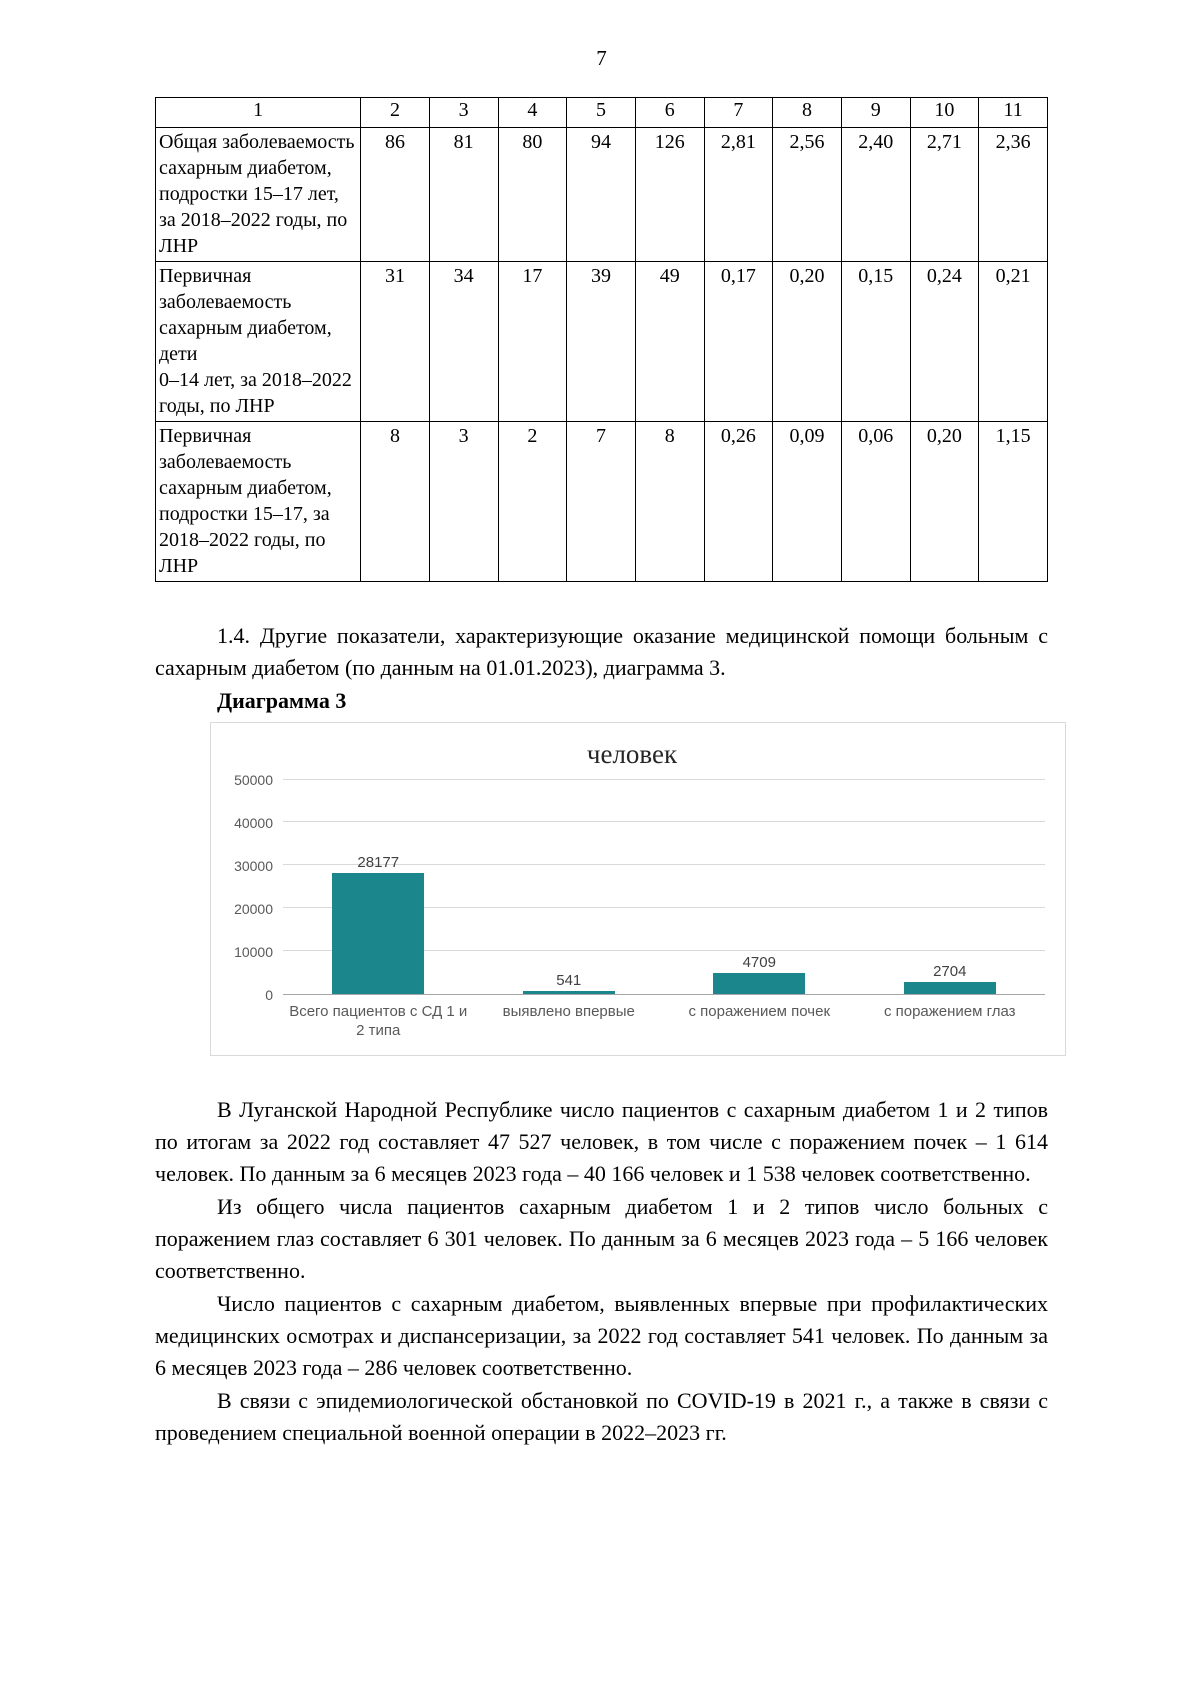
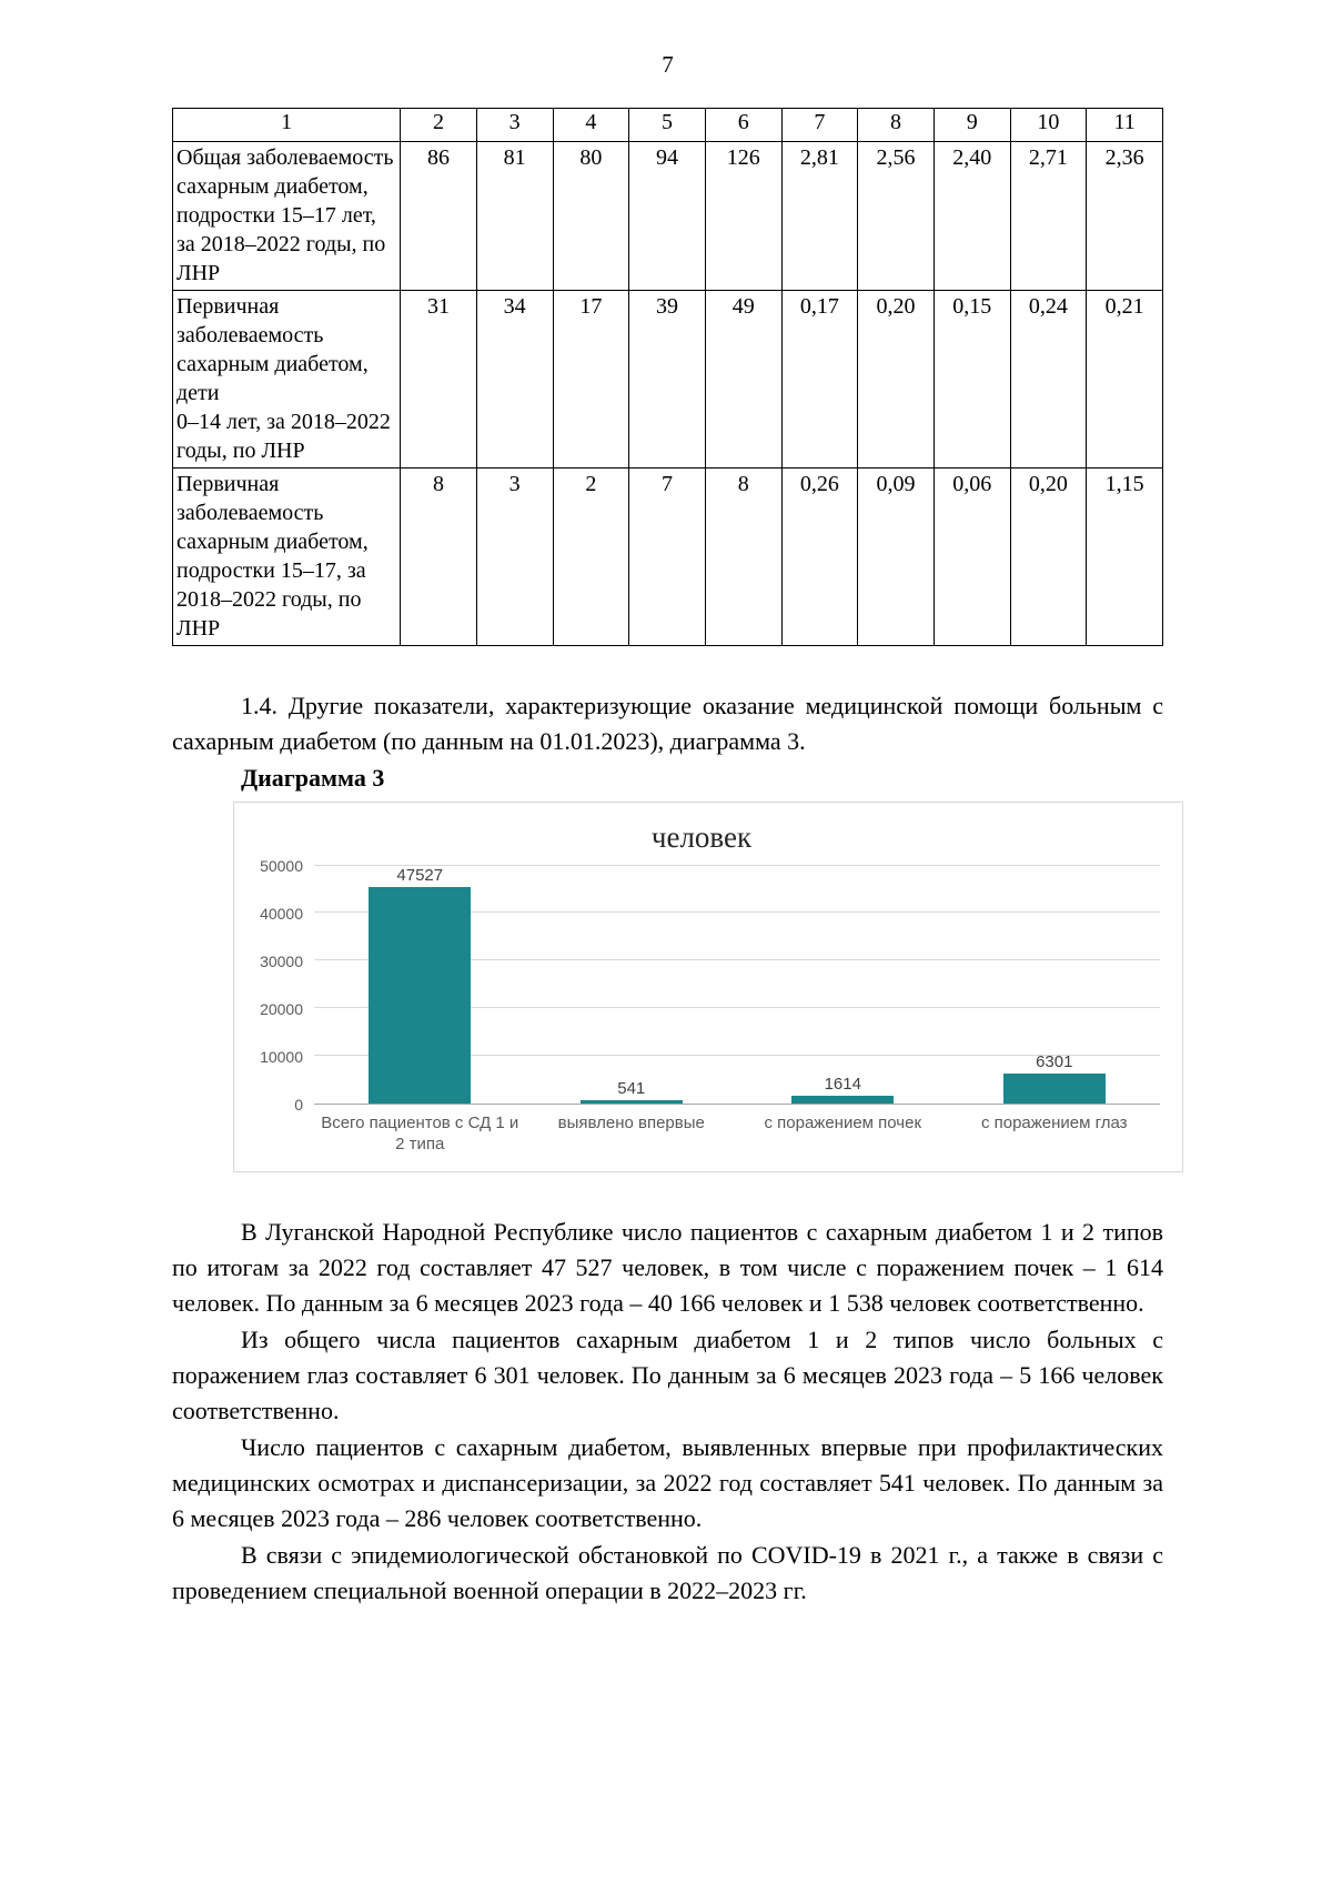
Всего пациентов с СД 1 и 2 типа: 28177 -> 47527
с поражением почек: 4709 -> 1614
с поражением глаз: 2704 -> 6301
